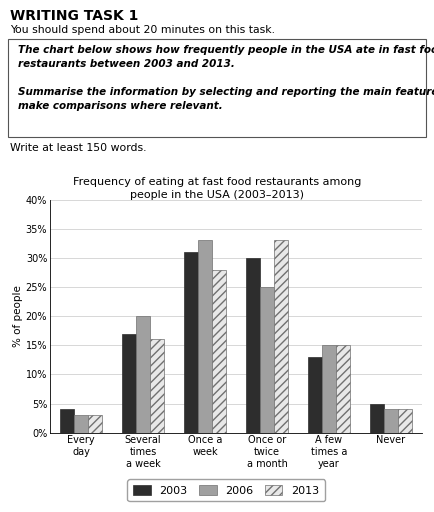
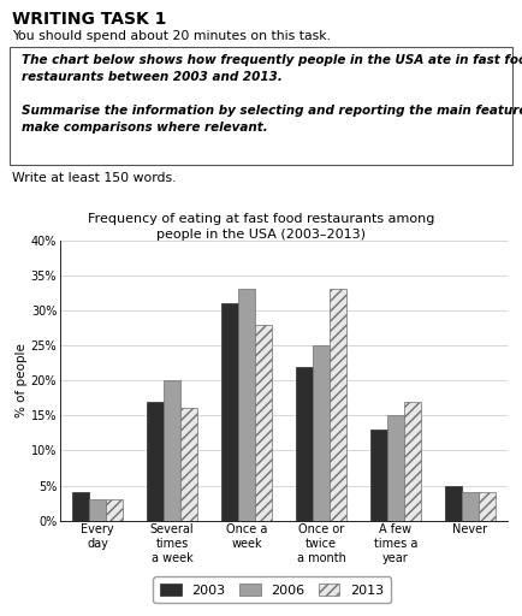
2003/Once or twice a month: 30% -> 22%
2013/A few times a year: 15% -> 17%
